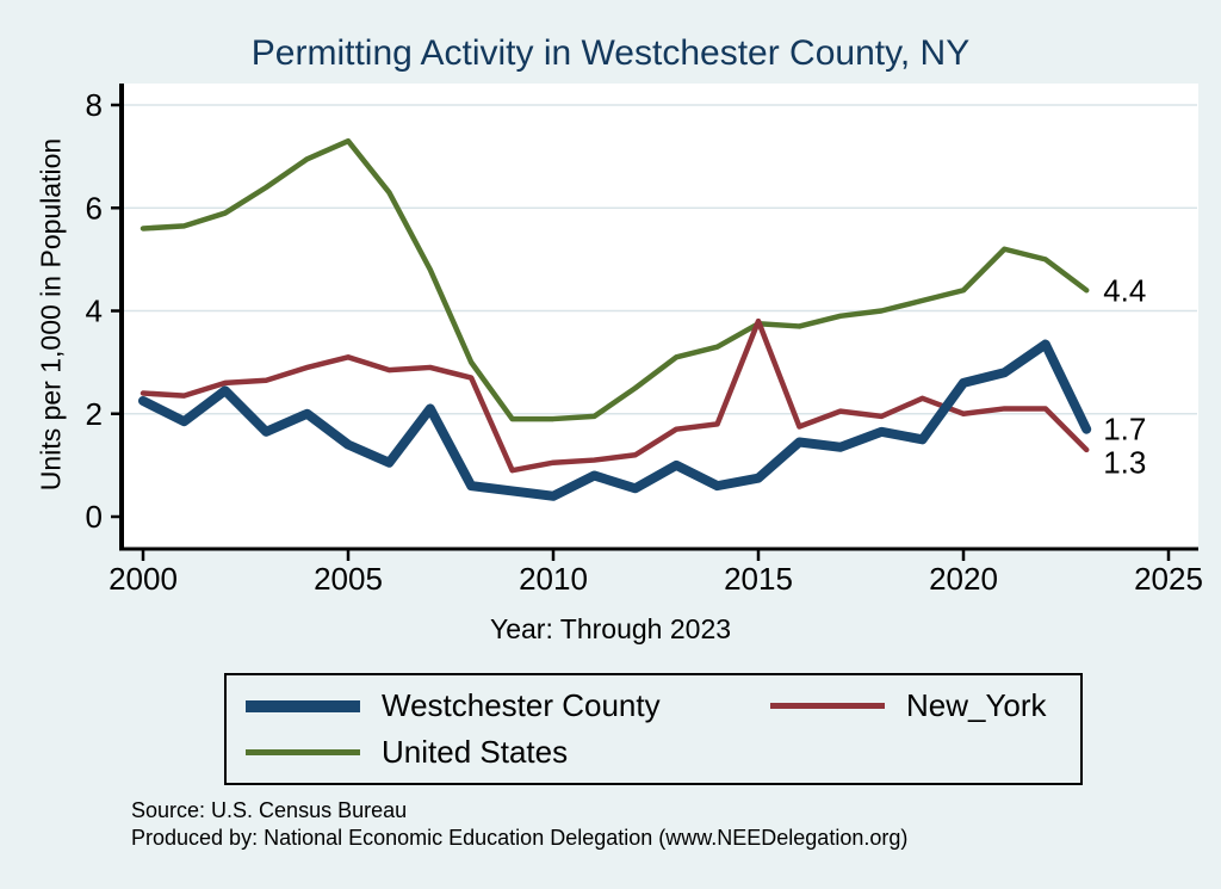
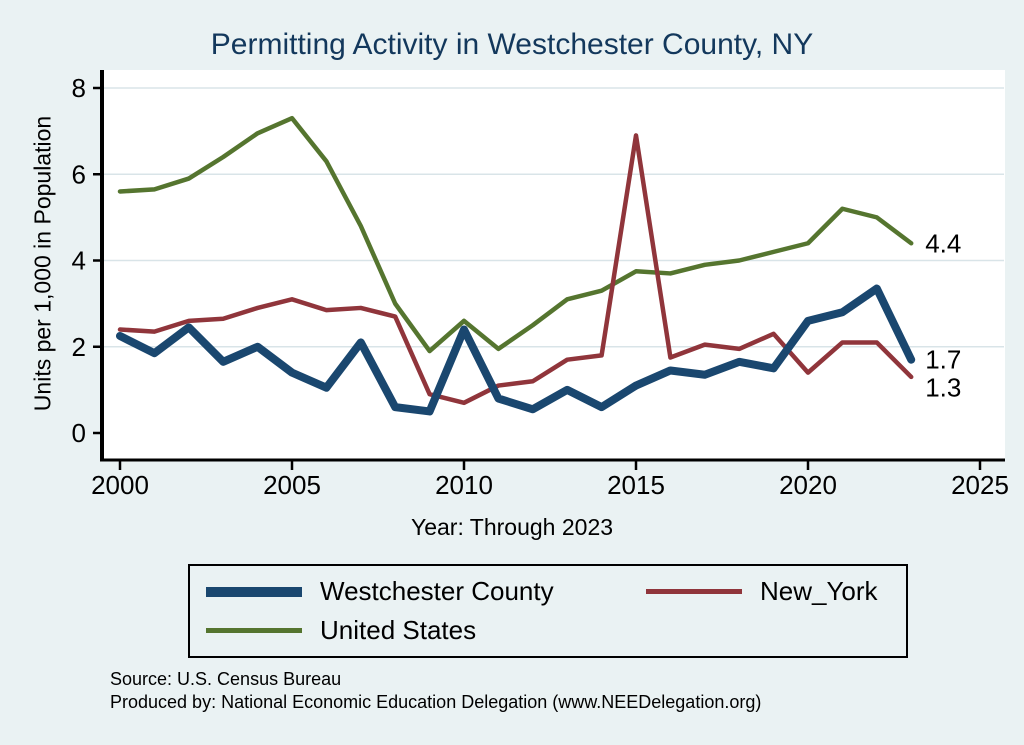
Westchester County/2010: 0.4 -> 2.4
New_York/2010: 1.1 -> 0.7
United States/2010: 1.9 -> 2.6
Westchester County/2015: 0.8 -> 1.1
New_York/2015: 3.8 -> 6.9
New_York/2020: 2.0 -> 1.4
